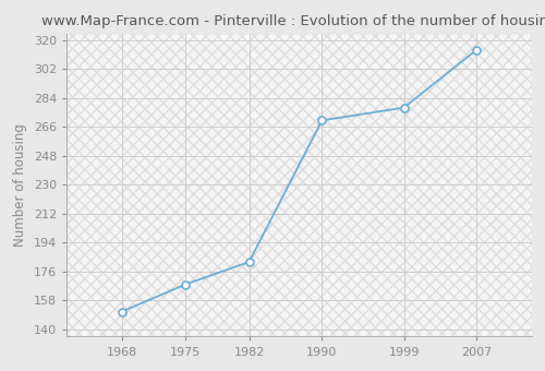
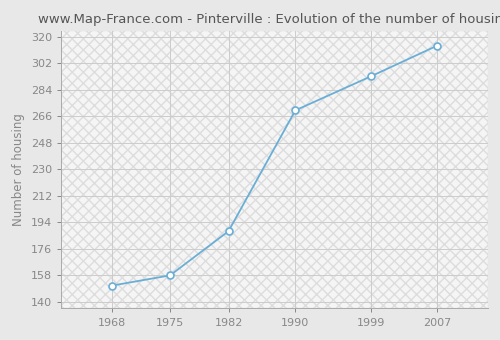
1975: 168 -> 158
1982: 182 -> 188
1999: 278 -> 293
